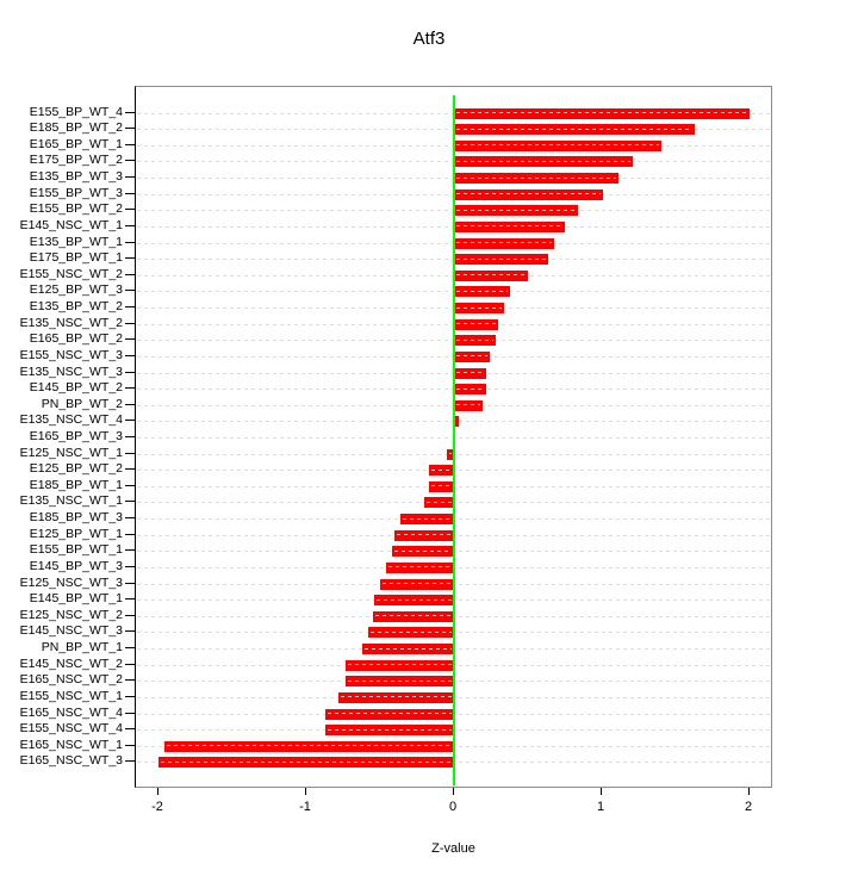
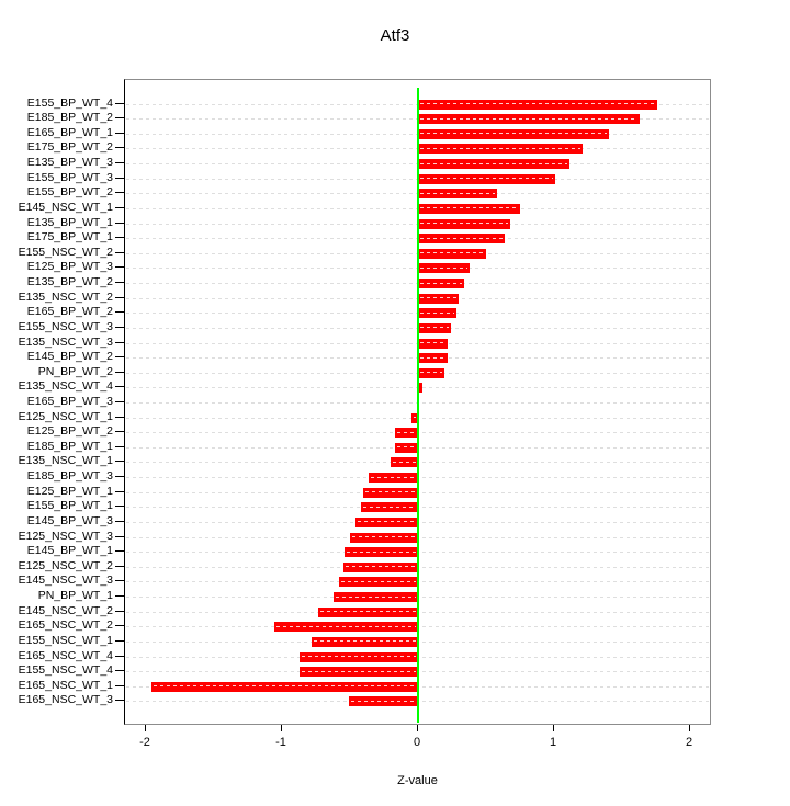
E155_BP_WT_4: 2.00 -> 1.76
E155_BP_WT_2: 0.84 -> 0.58
E165_NSC_WT_2: -0.73 -> -1.06
E165_NSC_WT_3: -2.00 -> -0.51
